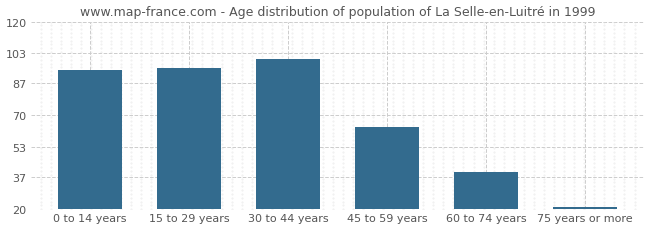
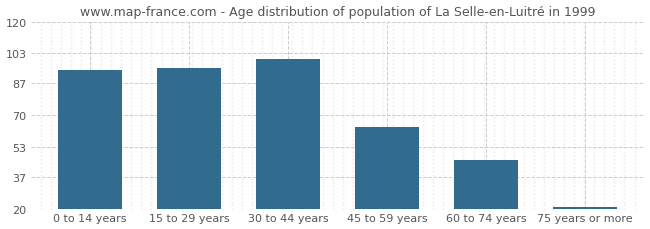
60 to 74 years: 40 -> 46
